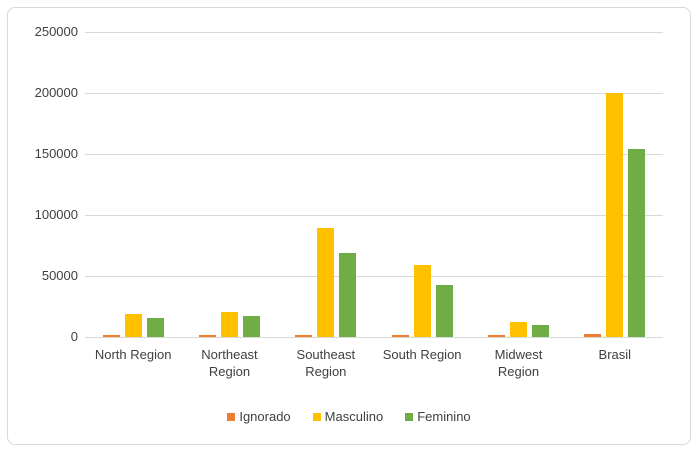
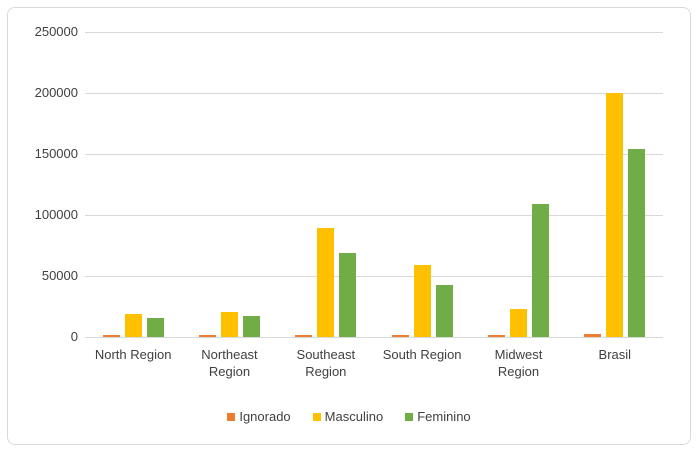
Masculino/Midwest Region: 12000 -> 23000
Feminino/Midwest Region: 10000 -> 109000
